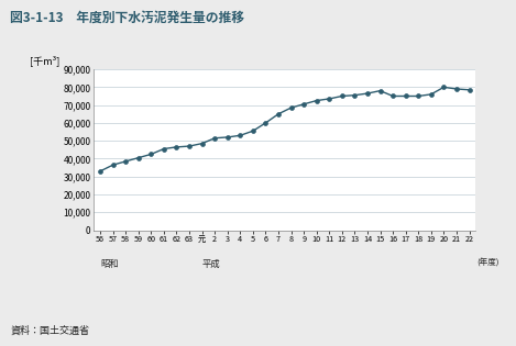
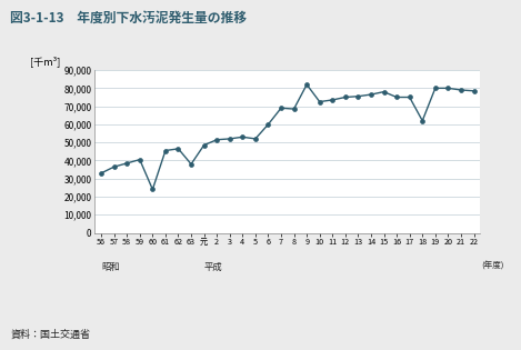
60: 42,000 -> 24,000
63: 47,000 -> 38,000
5: 56,000 -> 52,000
7: 65,000 -> 69,000
9: 70,000 -> 82,000
18: 75,000 -> 62,000
19: 76,000 -> 80,000
